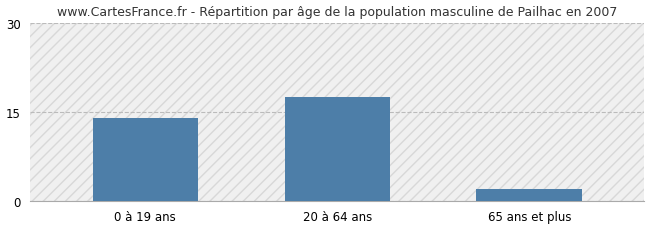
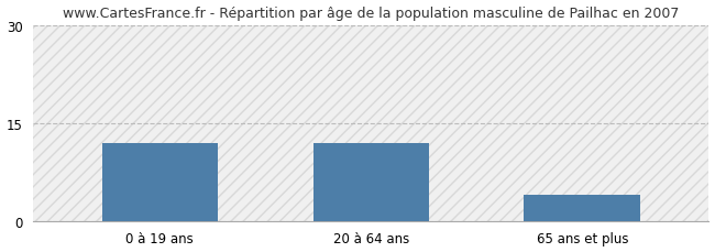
0 à 19 ans: 14.0 -> 12.0
20 à 64 ans: 17.5 -> 12.0
65 ans et plus: 2.0 -> 4.0
